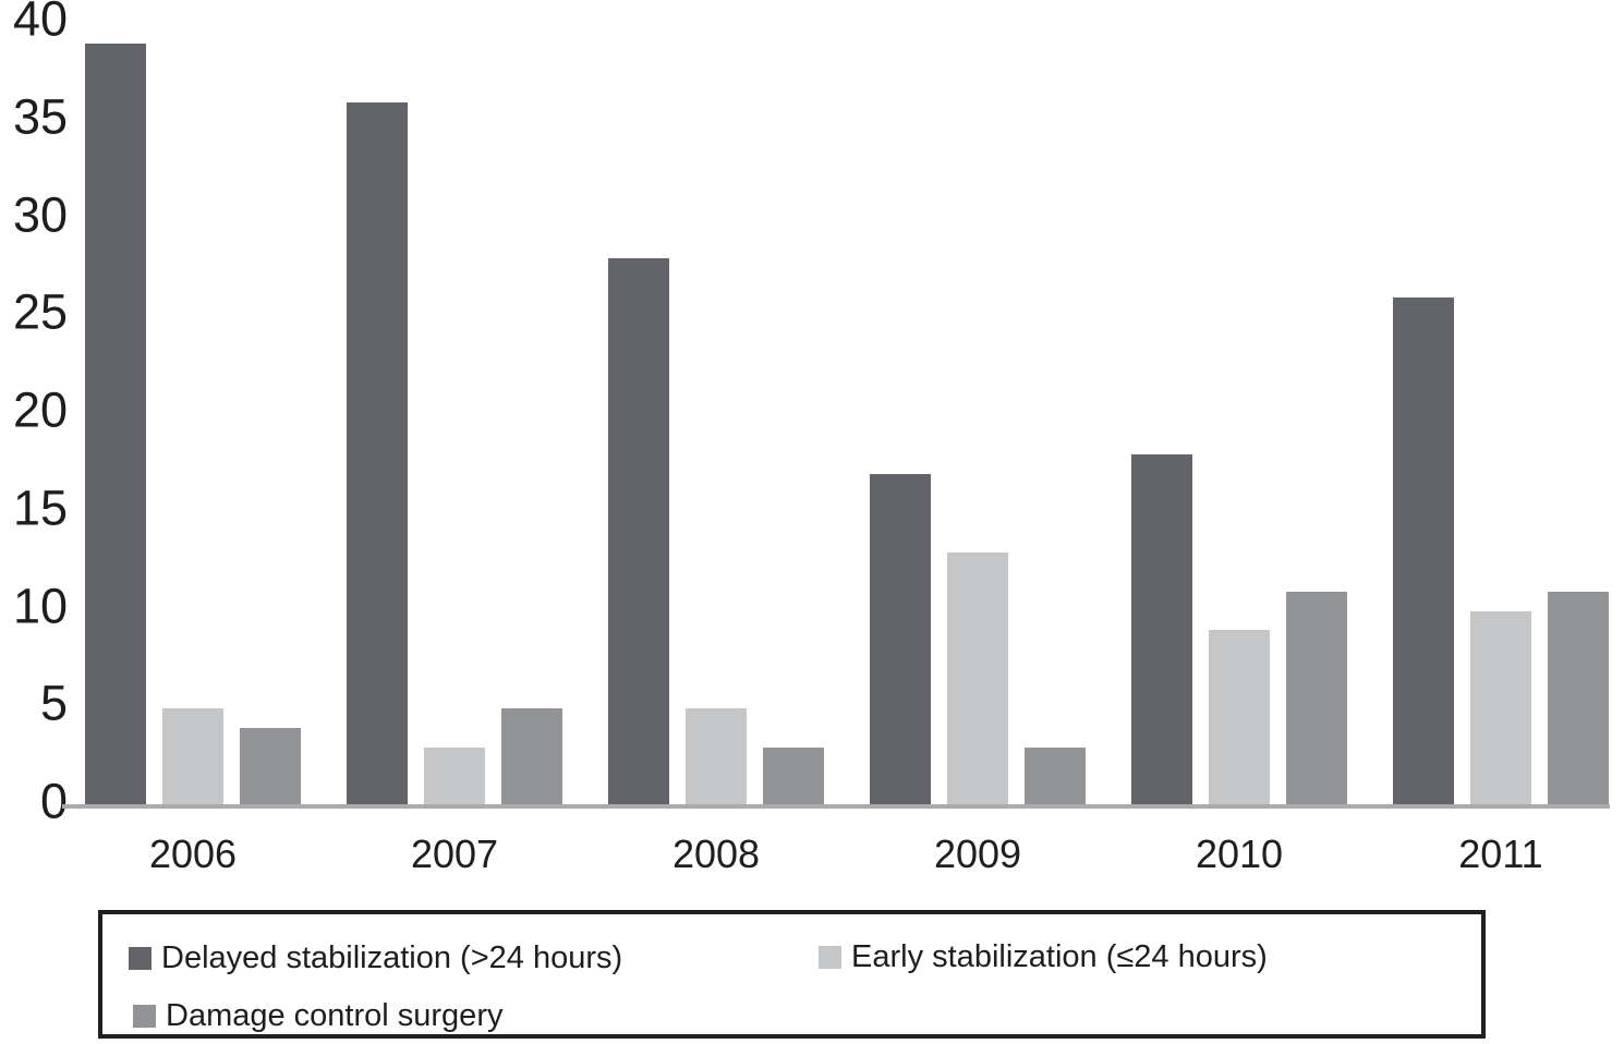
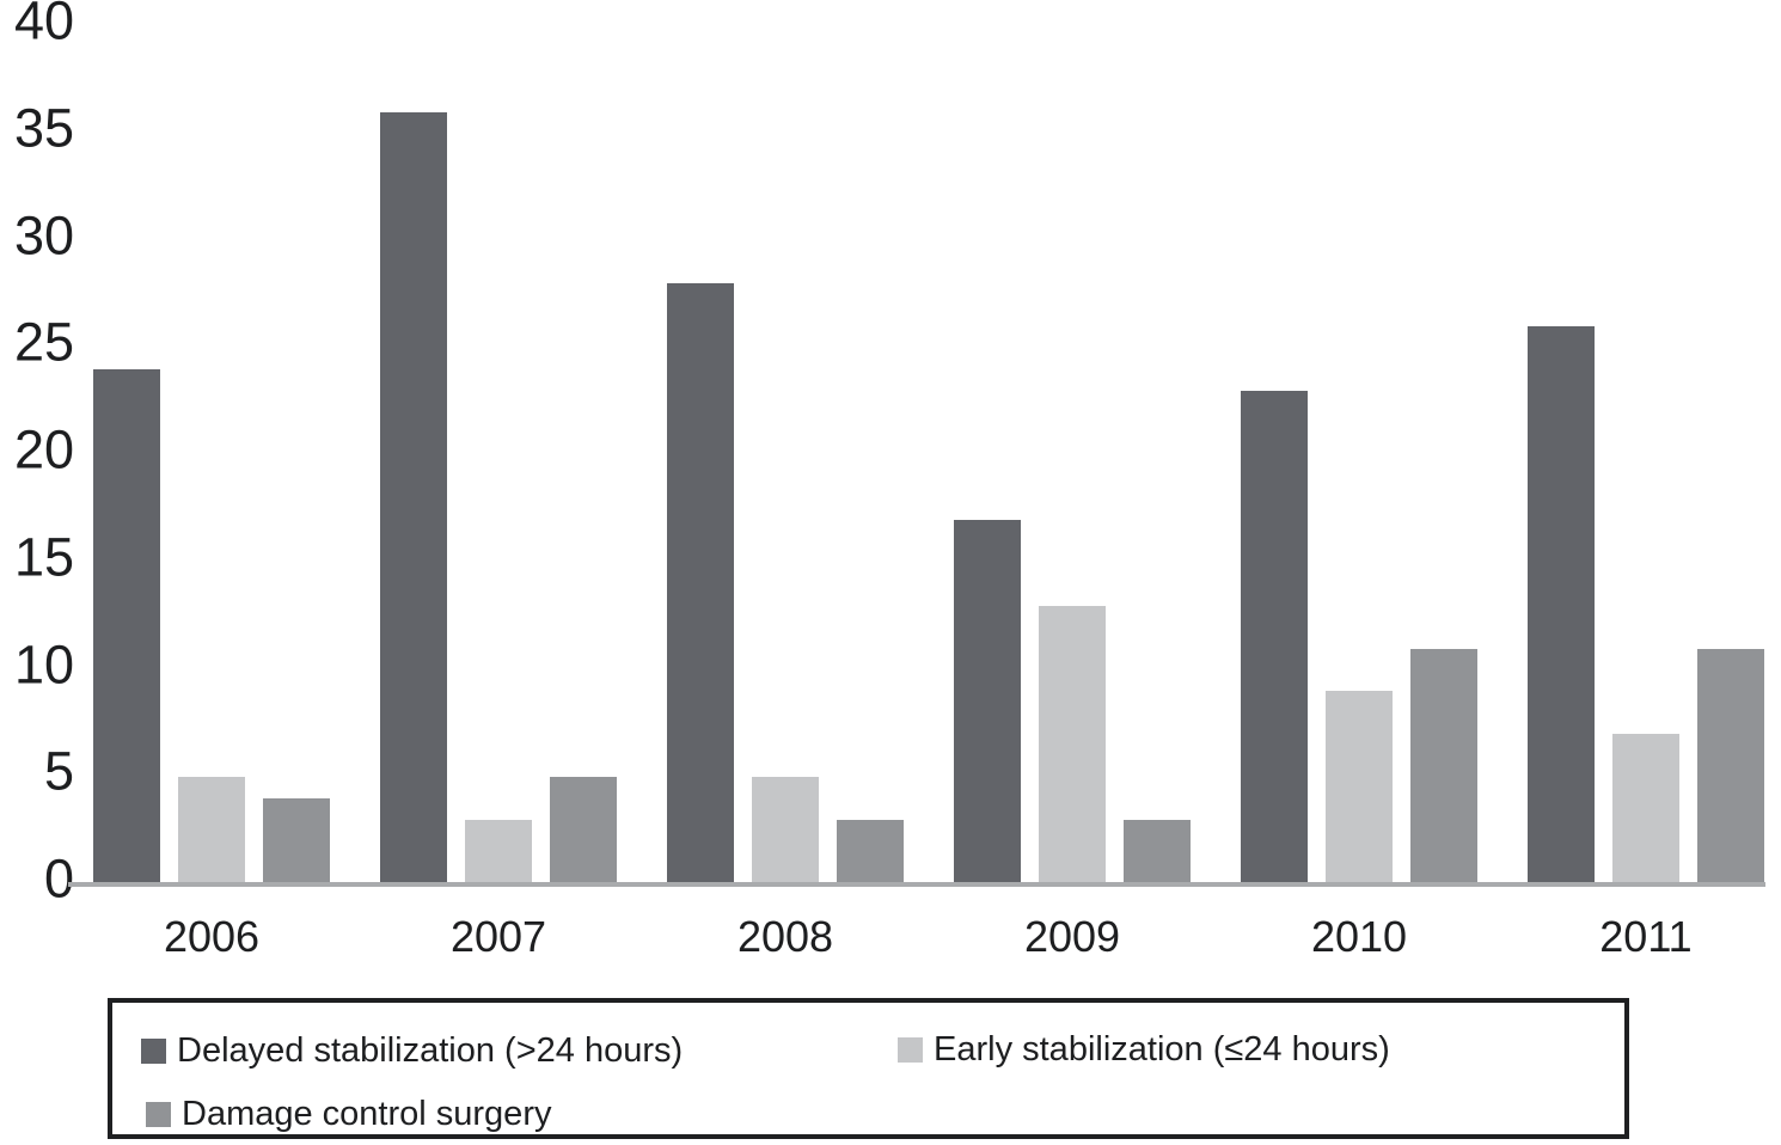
Delayed stabilization (>24 hours)/2006: 39 -> 24
Delayed stabilization (>24 hours)/2010: 18 -> 23
Early stabilization (≤24 hours)/2011: 10 -> 7
